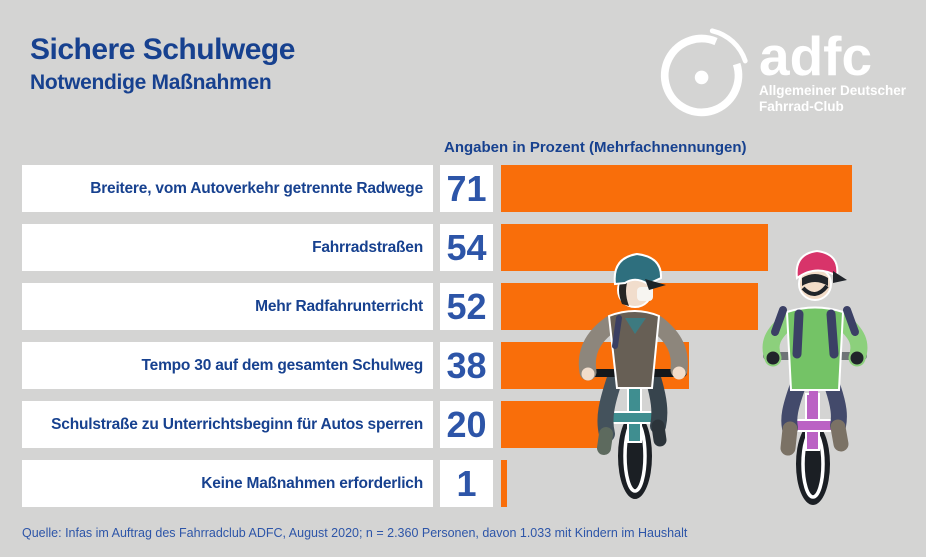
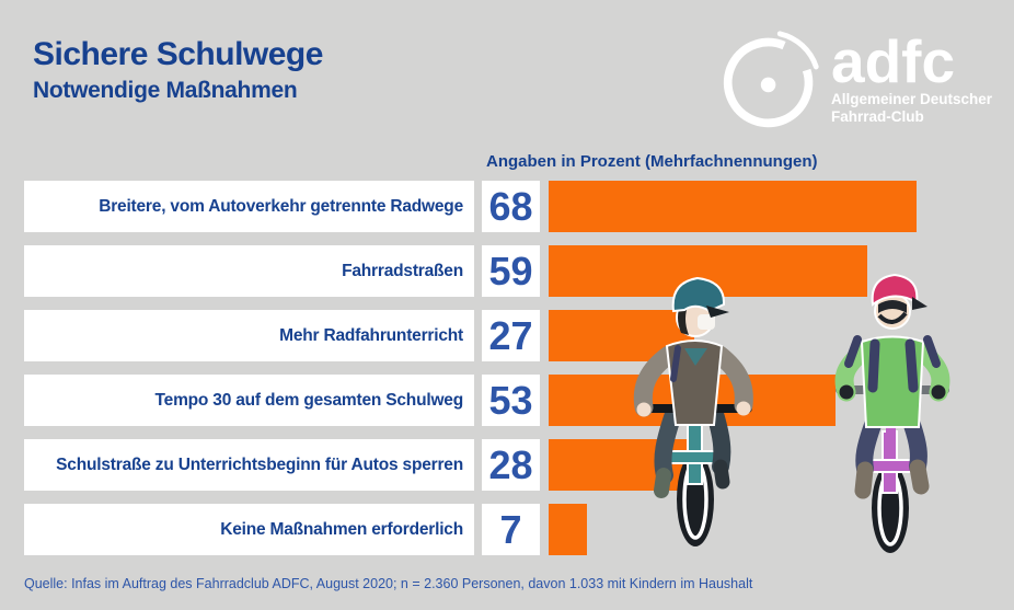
Breitere, vom Autoverkehr getrennte Radwege: 71 -> 68
Fahrradstraßen: 54 -> 59
Mehr Radfahrunterricht: 52 -> 27
Tempo 30 auf dem gesamten Schulweg: 38 -> 53
Schulstraße zu Unterrichtsbeginn für Autos sperren: 20 -> 28
Keine Maßnahmen erforderlich: 1 -> 7
